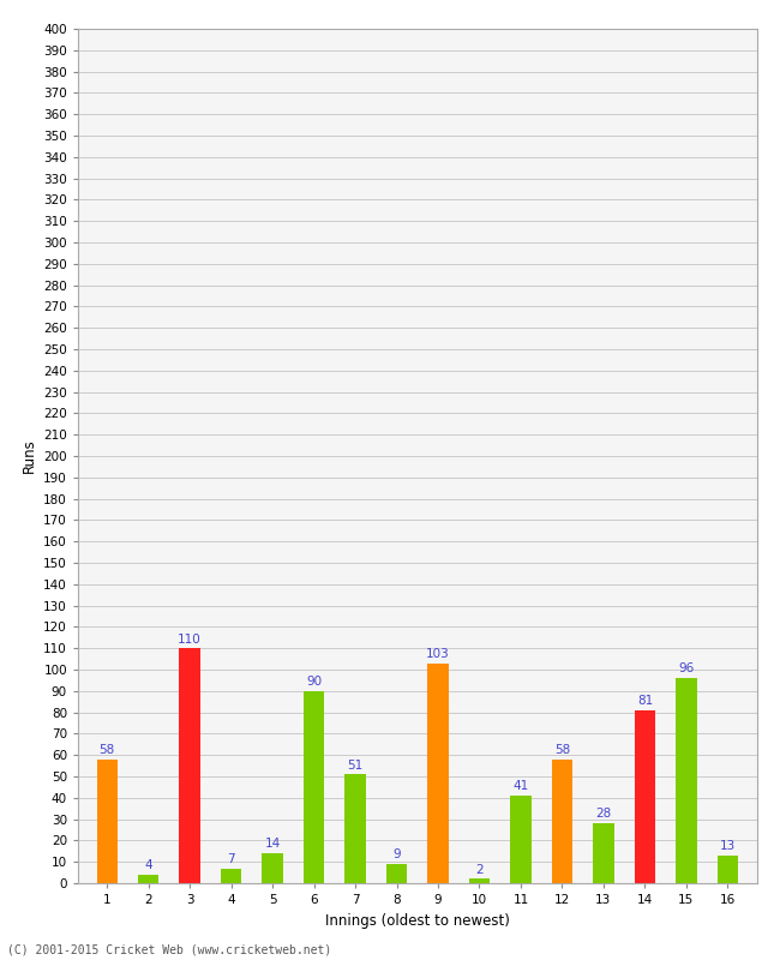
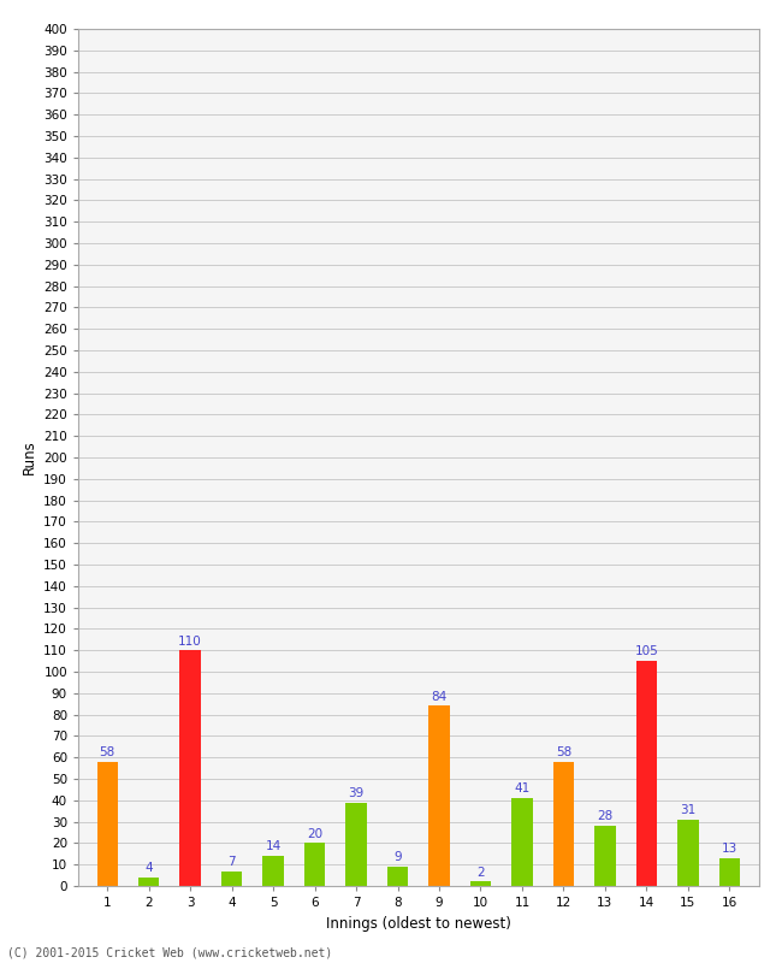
6: 90 -> 20
7: 51 -> 39
9: 103 -> 84
14: 81 -> 105
15: 96 -> 31
